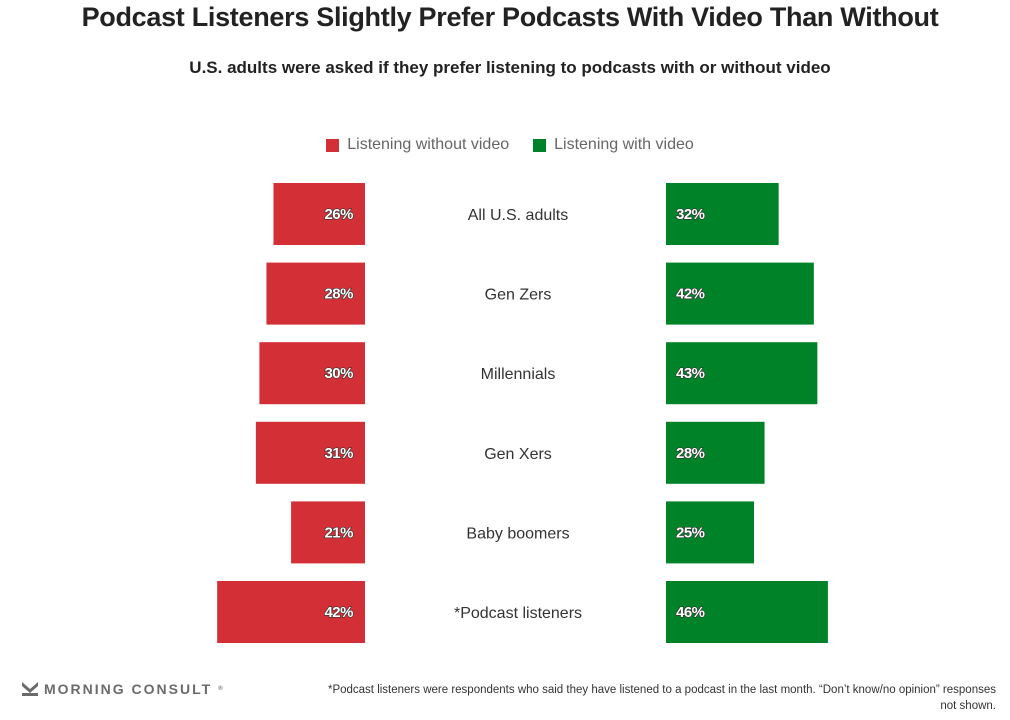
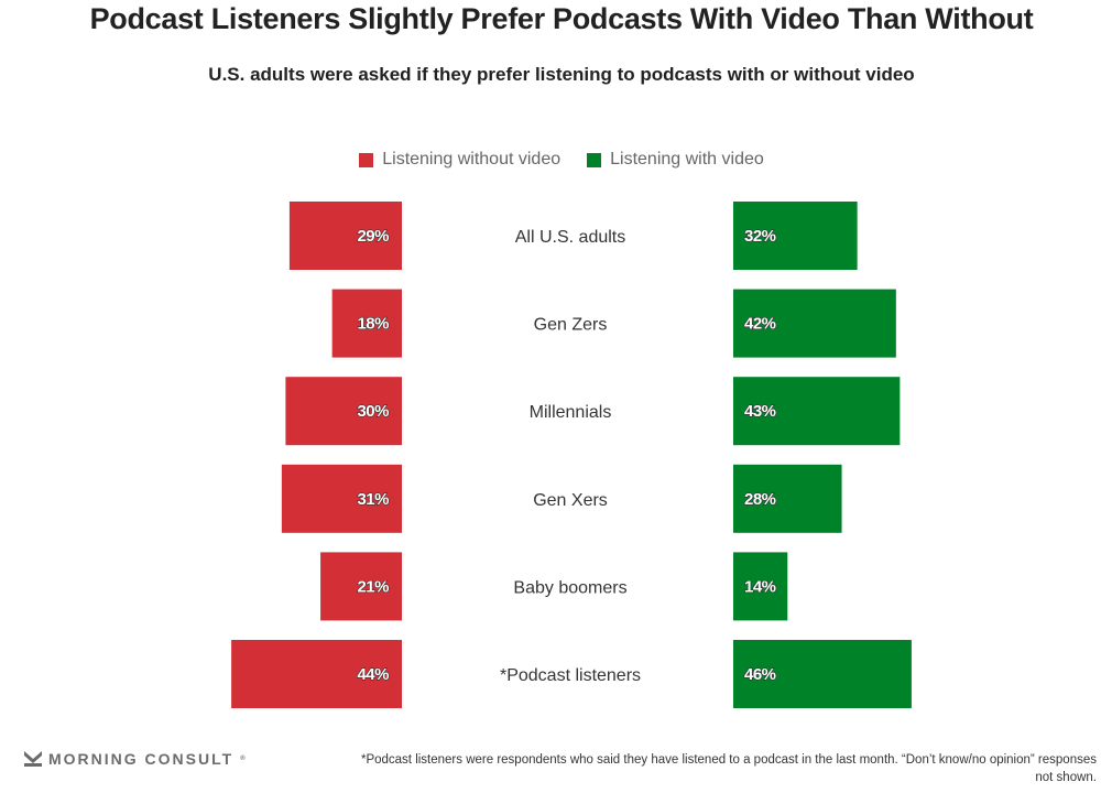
Listening without video/All U.S. adults: 26% -> 29%
Listening without video/Gen Zers: 28% -> 18%
Listening with video/Baby boomers: 25% -> 14%
Listening without video/*Podcast listeners: 42% -> 44%
